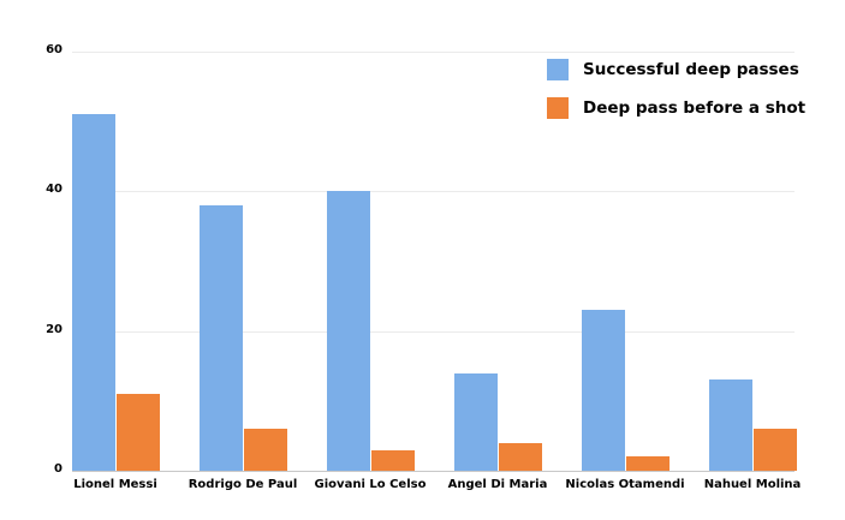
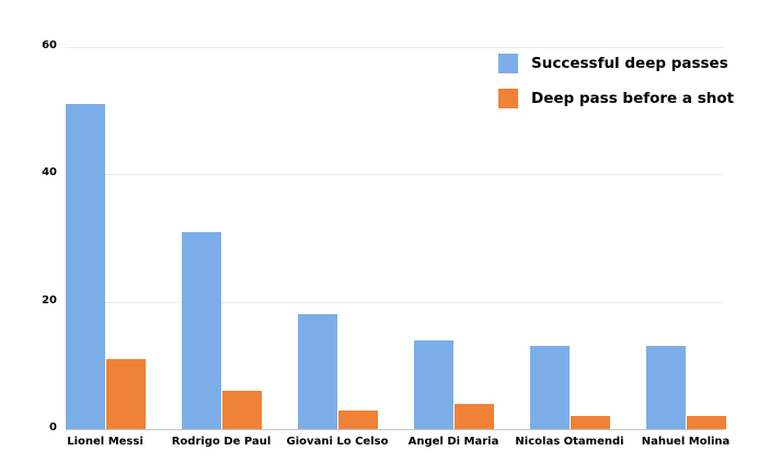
Successful deep passes/Rodrigo De Paul: 38 -> 31
Successful deep passes/Giovani Lo Celso: 40 -> 18
Successful deep passes/Nicolas Otamendi: 23 -> 13
Deep pass before a shot/Nahuel Molina: 6 -> 2
